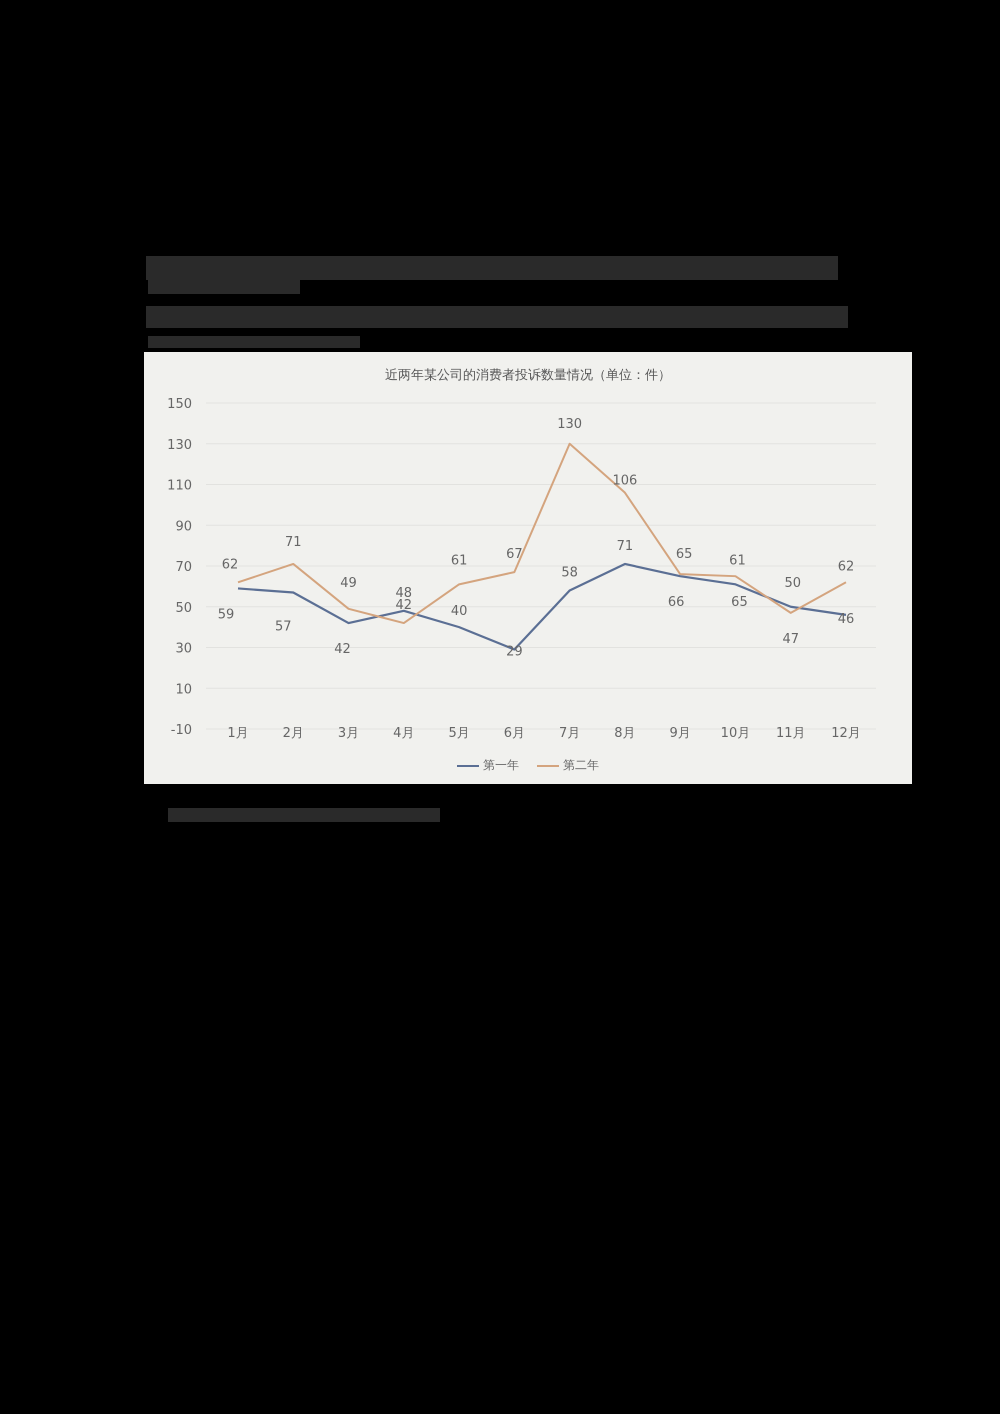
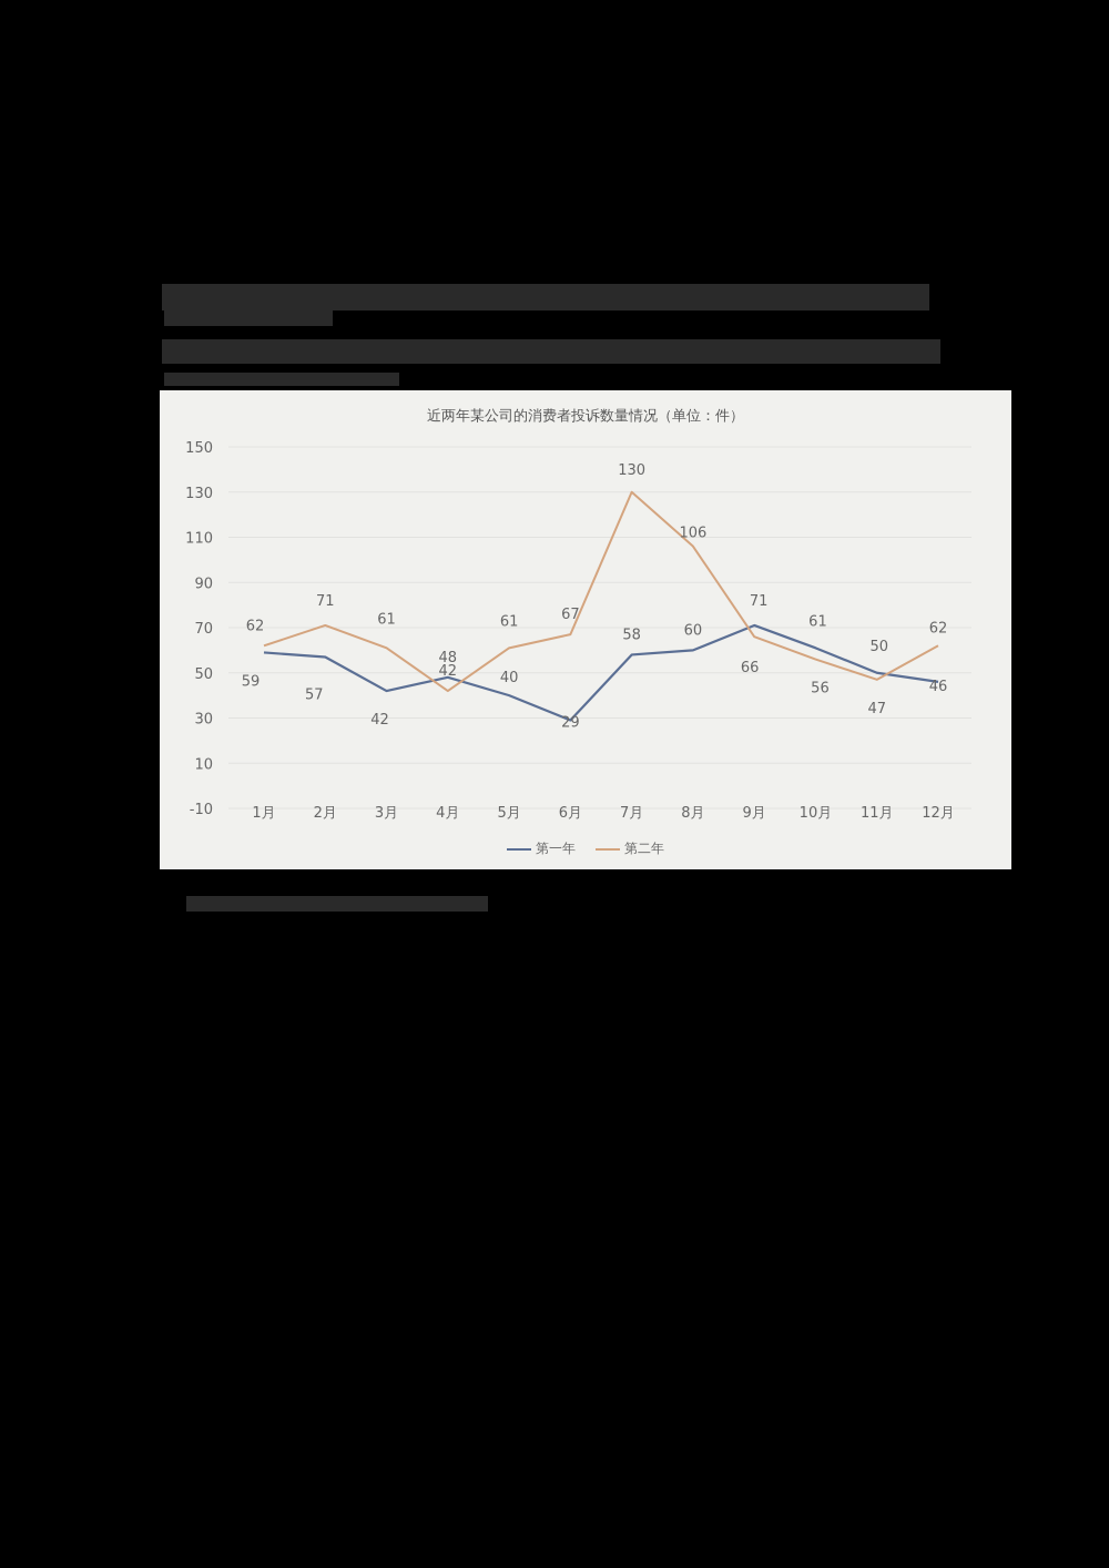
第二年/3月: 49 -> 61
第一年/8月: 71 -> 60
第一年/9月: 65 -> 71
第二年/10月: 65 -> 56
